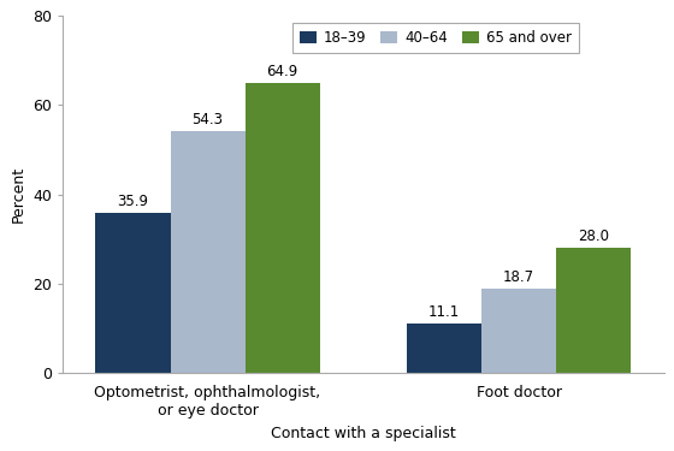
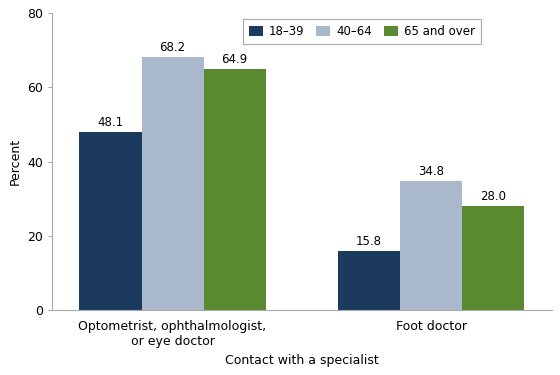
18–39/Optometrist, ophthalmologist, or eye doctor: 35.9 -> 48.1
40–64/Optometrist, ophthalmologist, or eye doctor: 54.3 -> 68.2
18–39/Foot doctor: 11.1 -> 15.8
40–64/Foot doctor: 18.7 -> 34.8
